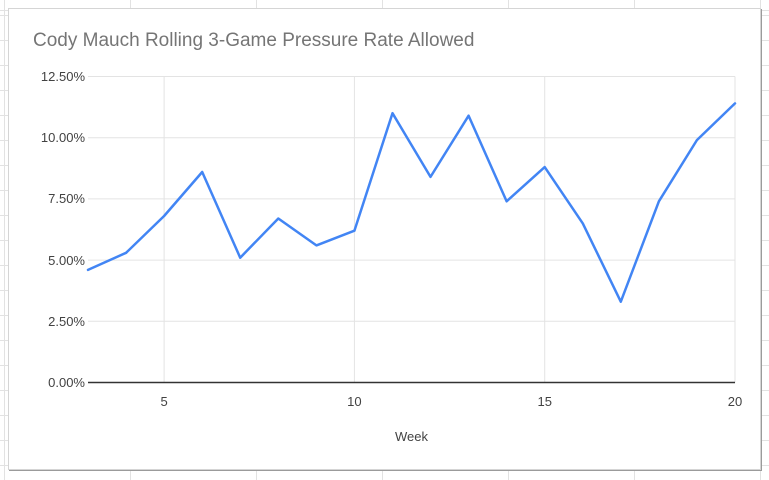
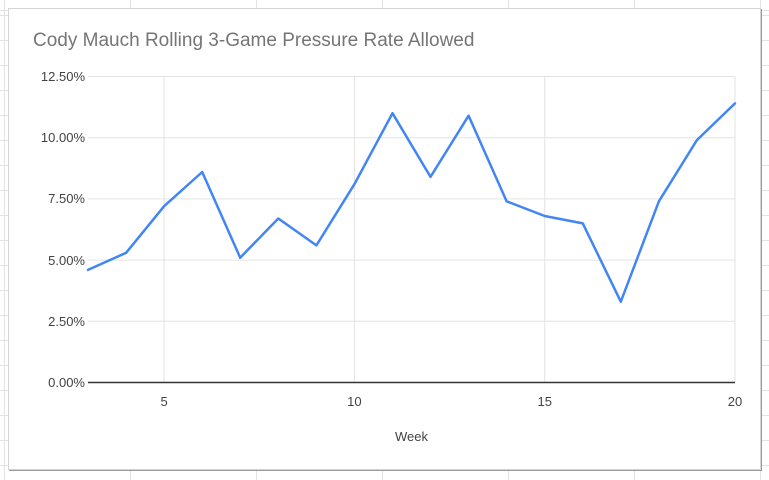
5: 6.8% -> 7.2%
10: 6.2% -> 8.1%
15: 8.8% -> 6.8%
